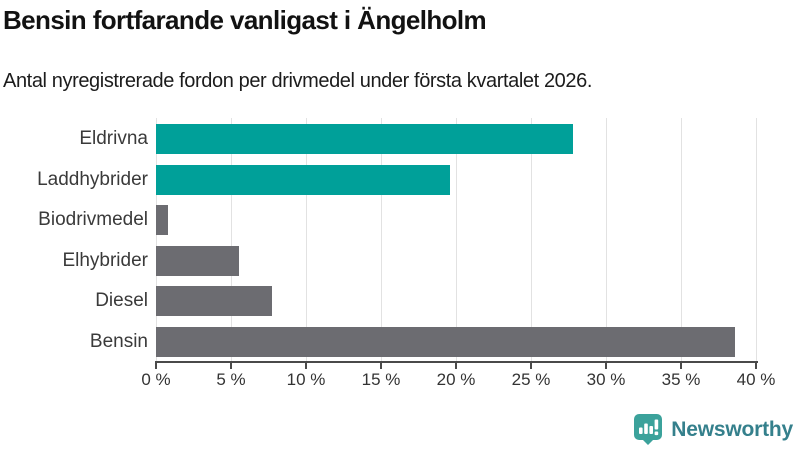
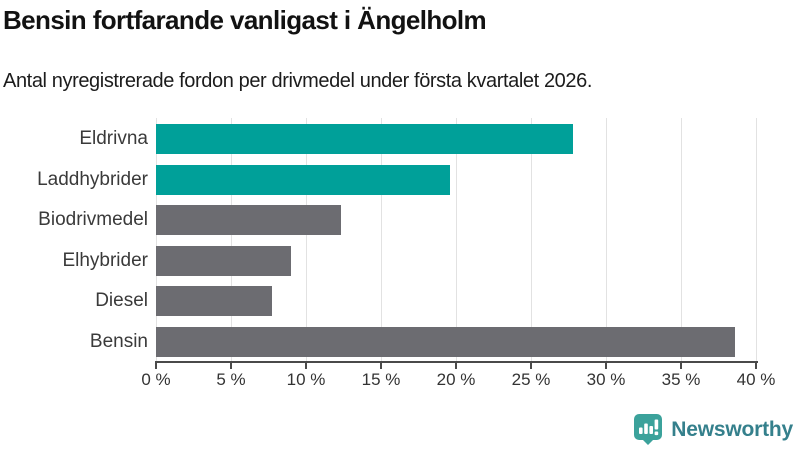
Biodrivmedel: 0.8% -> 12.3%
Elhybrider: 5.5% -> 9.0%
